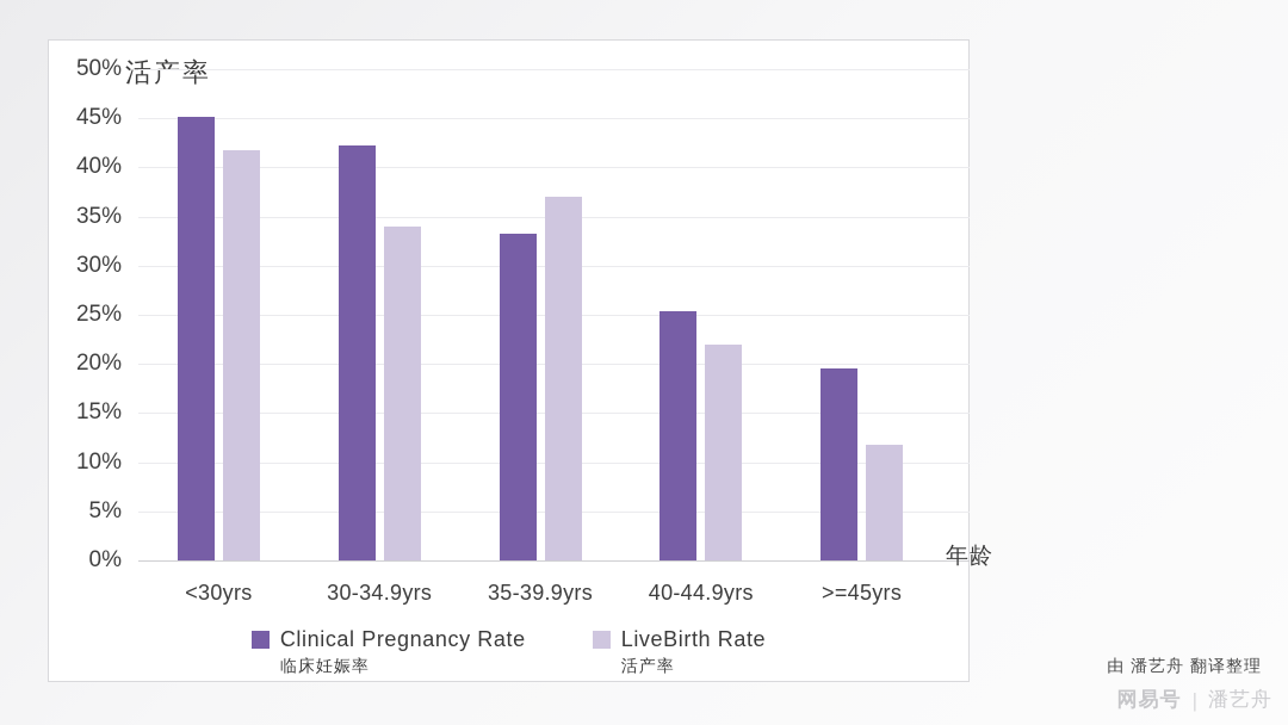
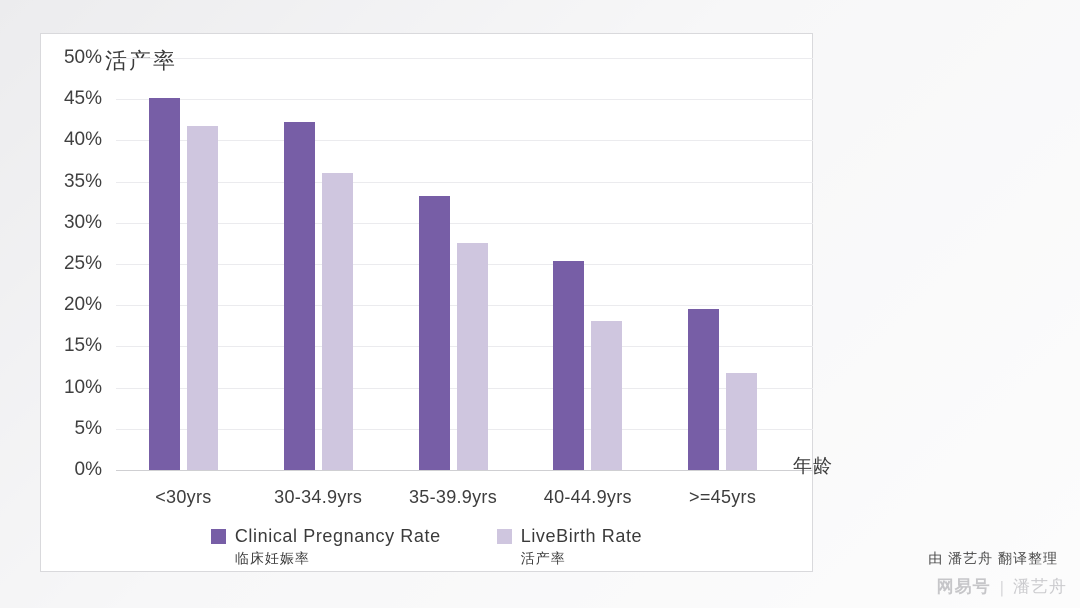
LiveBirth Rate/30-34.9yrs: 34% -> 36%
LiveBirth Rate/35-39.9yrs: 37% -> 28%
LiveBirth Rate/40-44.9yrs: 22% -> 18%
